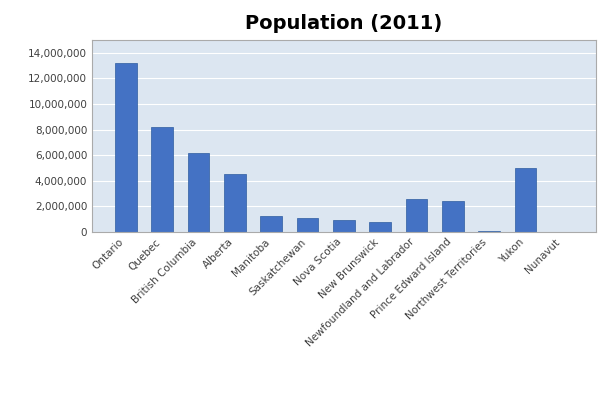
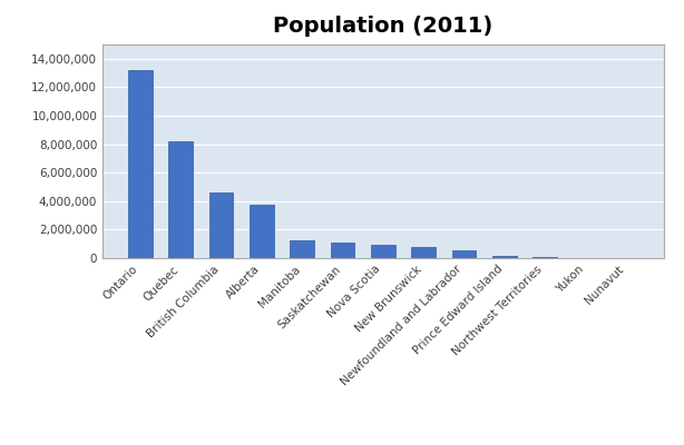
British Columbia: 6,200,000 -> 4,600,000
Alberta: 4,500,000 -> 3,800,000
Newfoundland and Labrador: 2,600,000 -> 500,000
Prince Edward Island: 2,400,000 -> 100,000
Yukon: 5,000,000 -> 0
